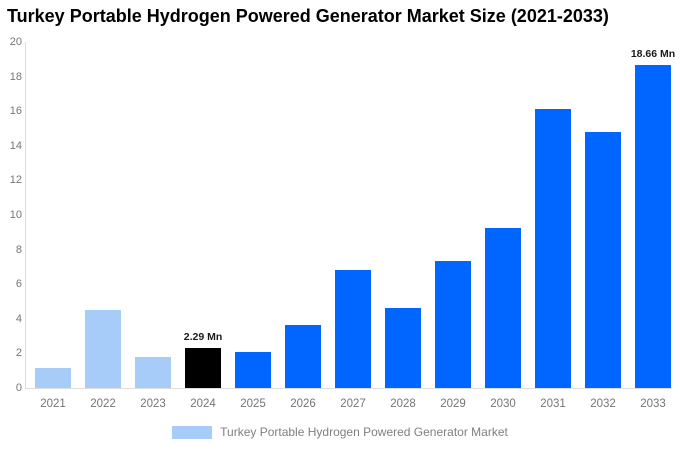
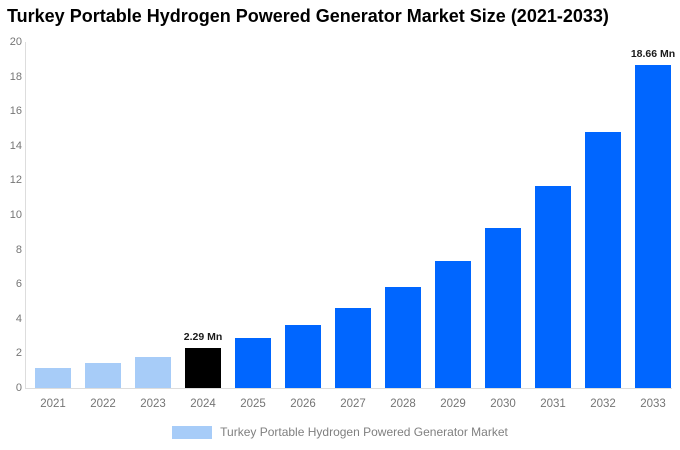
2022: 4.5 -> 1.4
2025: 2.1 -> 2.9
2027: 6.8 -> 4.6
2028: 4.6 -> 5.8
2031: 16.1 -> 11.7
